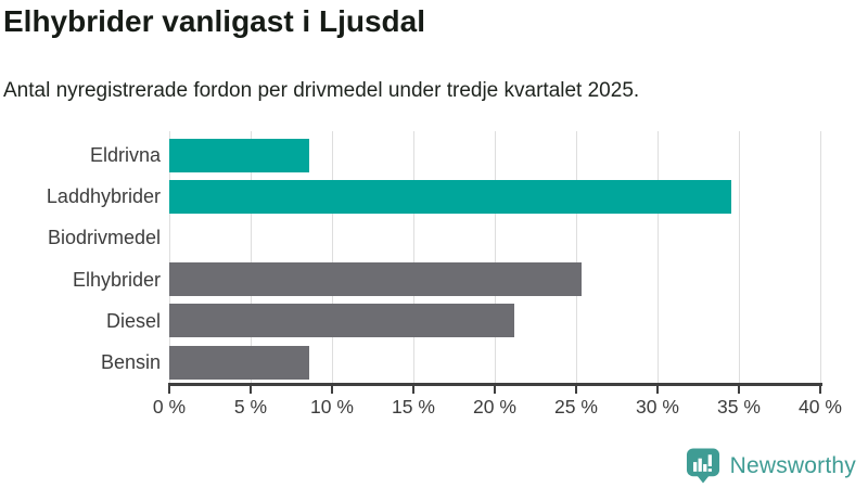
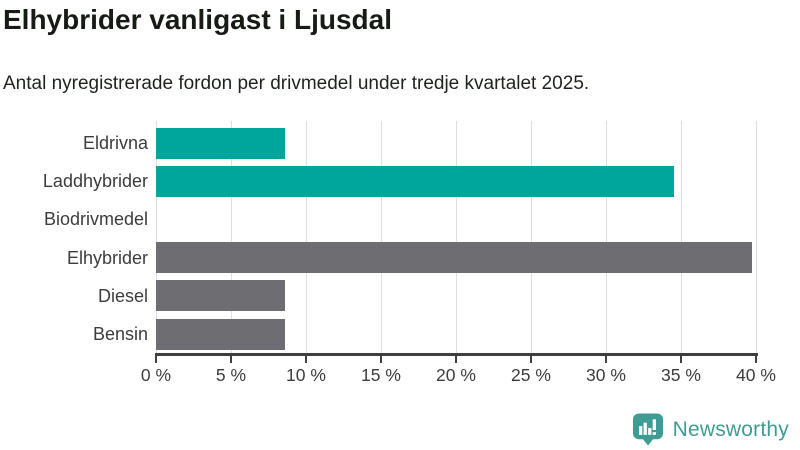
Elhybrider: 25.3% -> 39.7%
Diesel: 21.2% -> 8.6%
